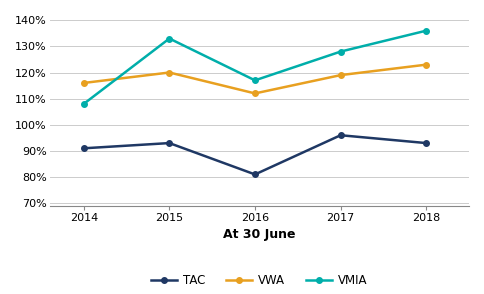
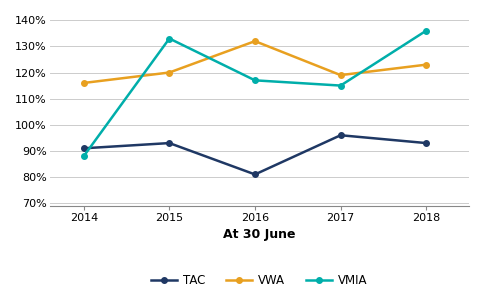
VMIA/2014: 108% -> 88%
VWA/2016: 112% -> 132%
VMIA/2017: 128% -> 115%
